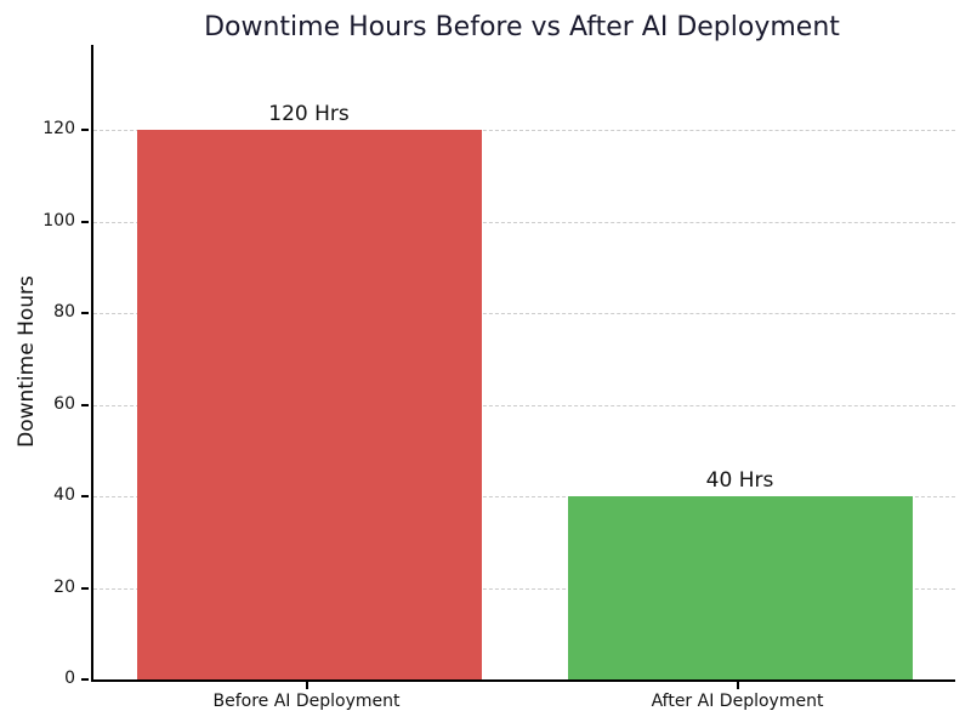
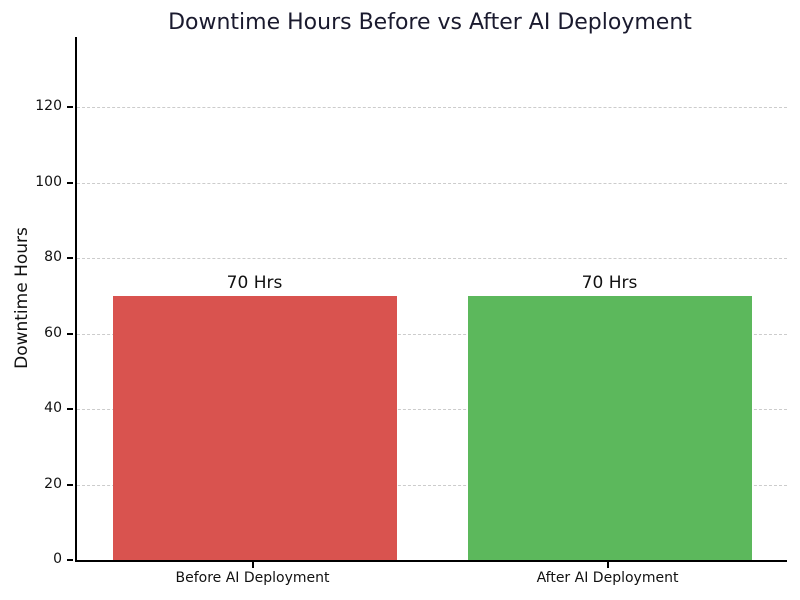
Before AI Deployment: 120 -> 70
After AI Deployment: 40 -> 70
